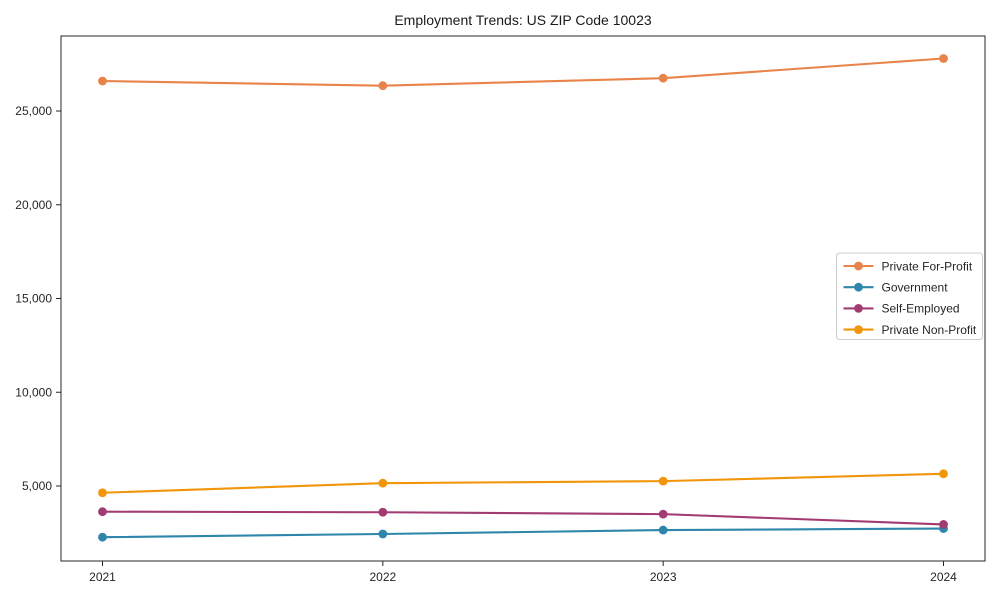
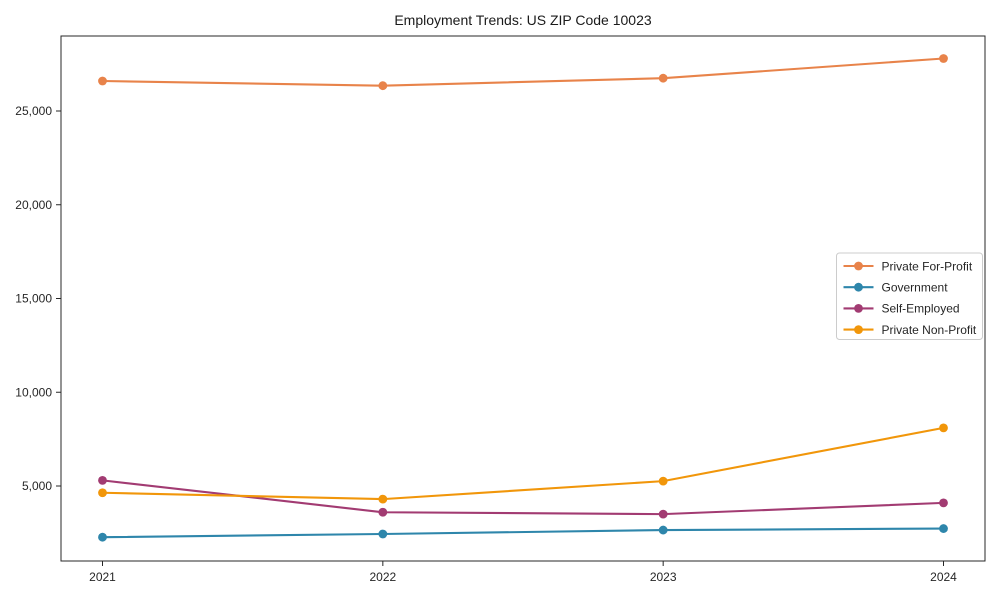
Self-Employed/2021: 3600 -> 5300
Private Non-Profit/2022: 5200 -> 4300
Self-Employed/2024: 3000 -> 4100
Private Non-Profit/2024: 5600 -> 8100
